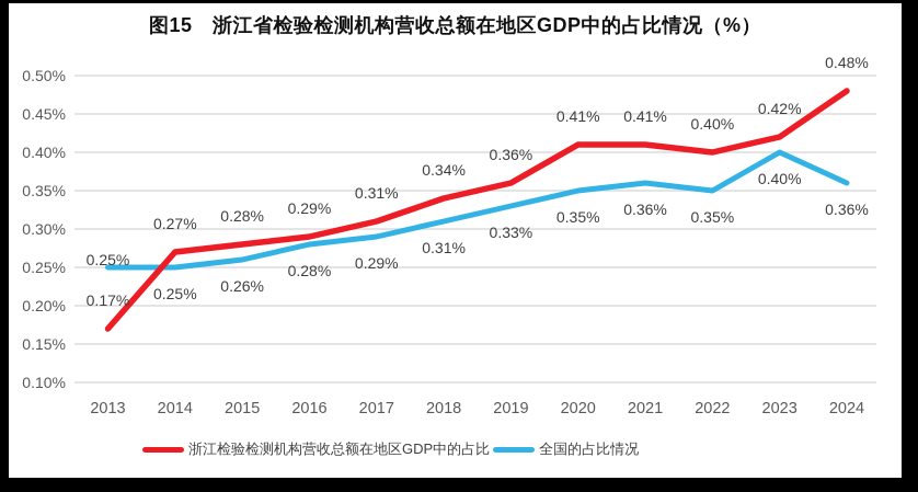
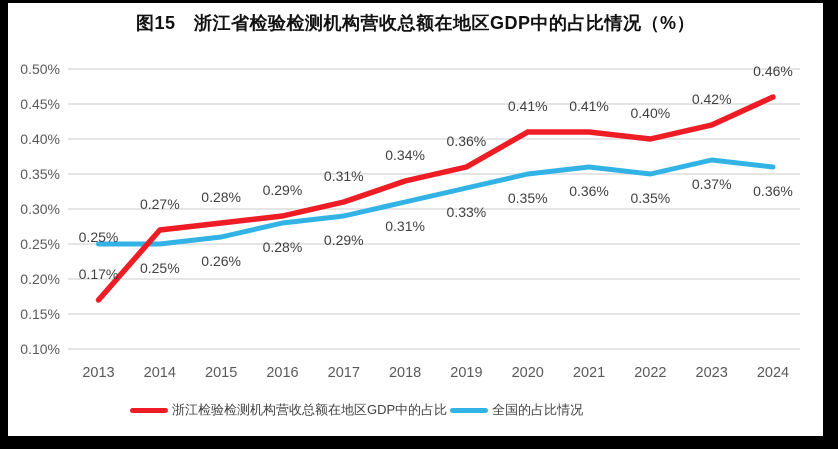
全国的占比情况/2023: 0.40% -> 0.37%
浙江检验检测机构营收总额在地区GDP中的占比/2024: 0.48% -> 0.46%
